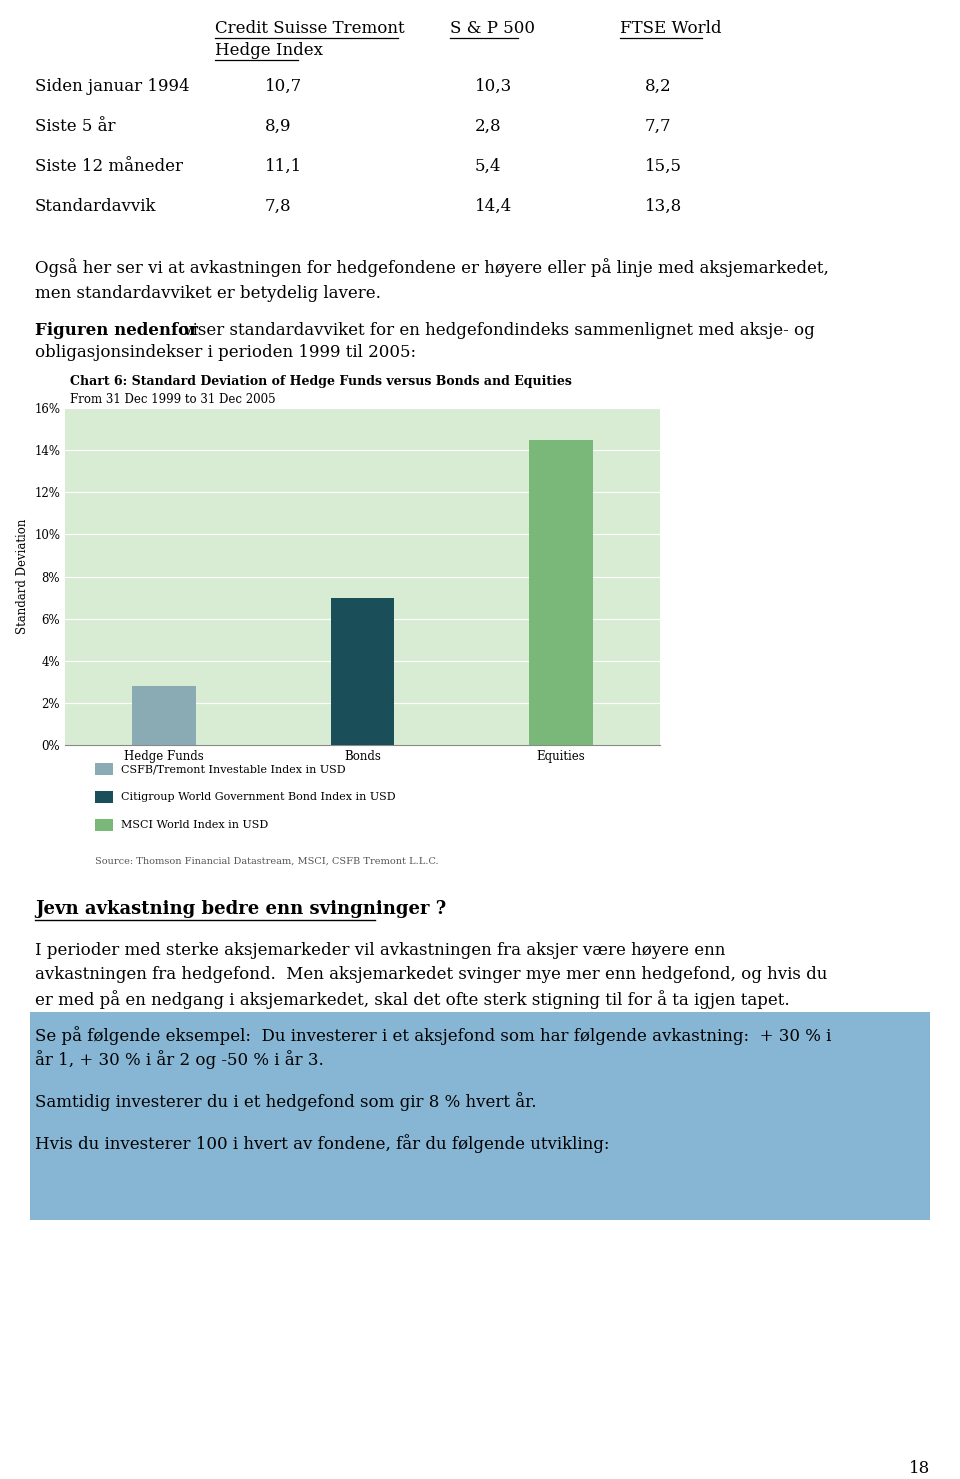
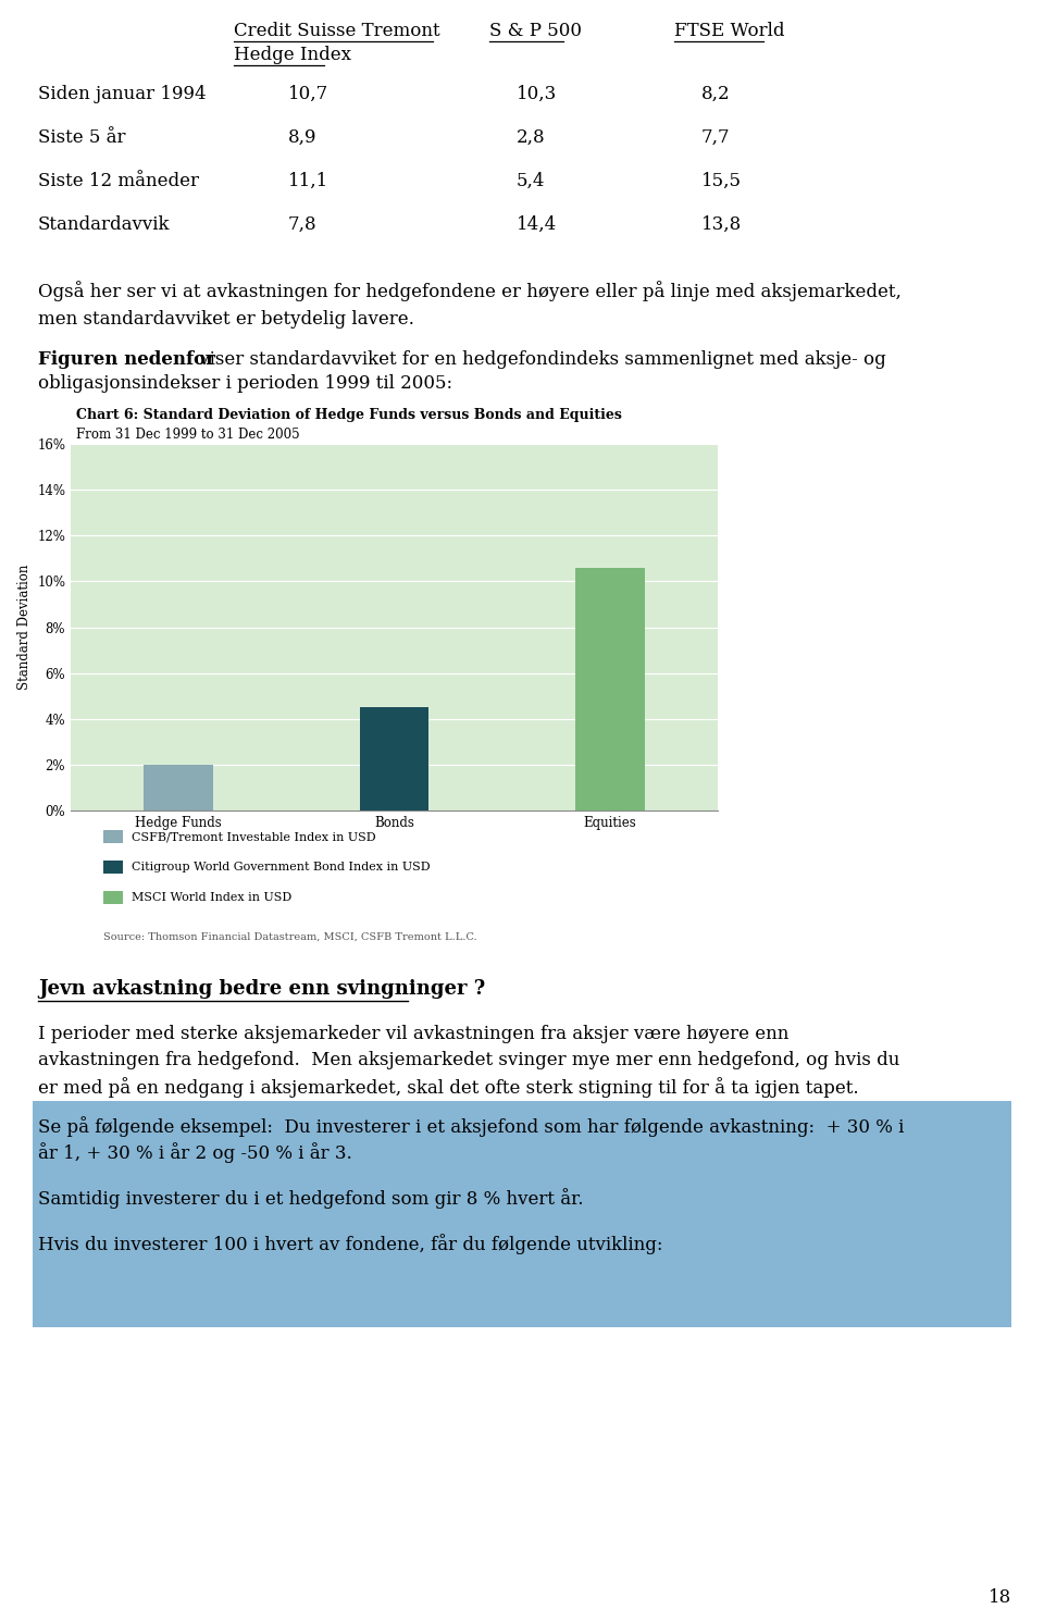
Hedge Funds: 2.8% -> 2.0%
Bonds: 7.0% -> 4.5%
Equities: 14.5% -> 10.6%
